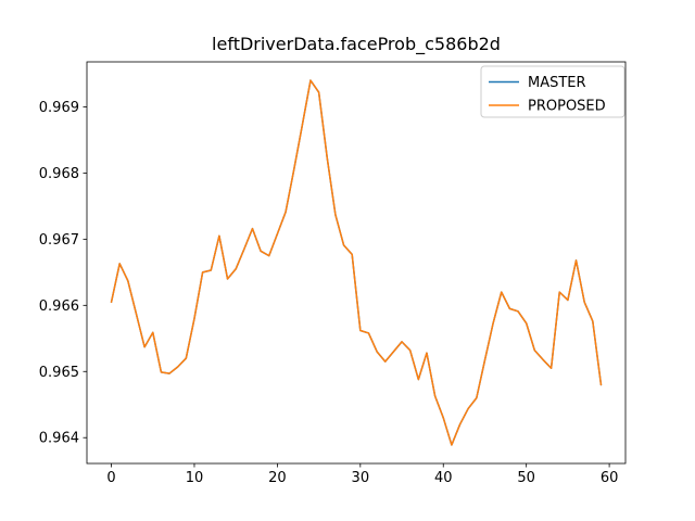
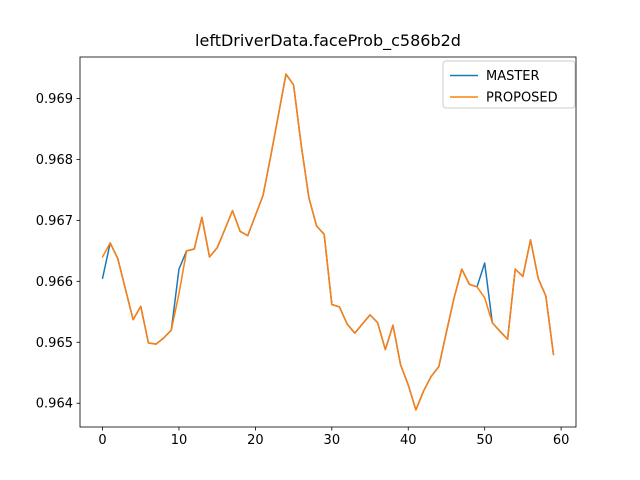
PROPOSED/0: 0.9660 -> 0.9664
MASTER/10: 0.9658 -> 0.9662
MASTER/50: 0.9657 -> 0.9663
